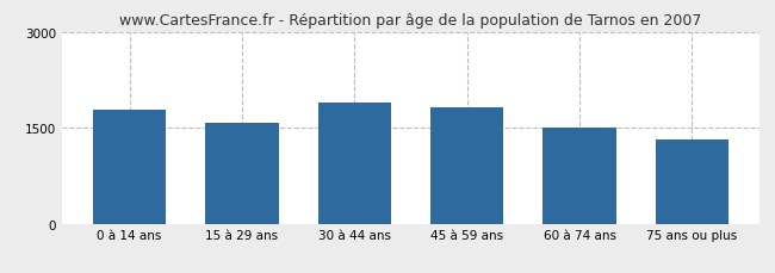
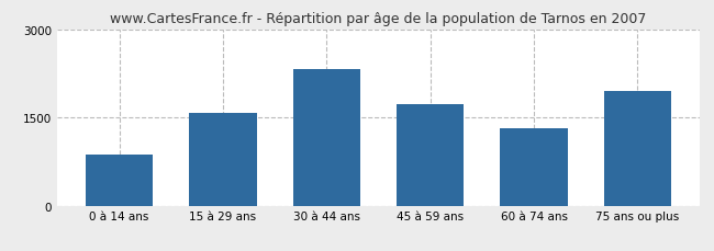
0 à 14 ans: 1780 -> 860
30 à 44 ans: 1900 -> 2320
45 à 59 ans: 1820 -> 1720
60 à 74 ans: 1500 -> 1320
75 ans ou plus: 1320 -> 1940
